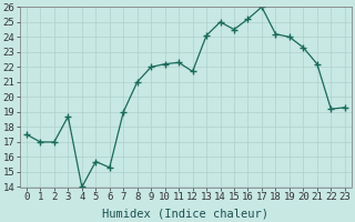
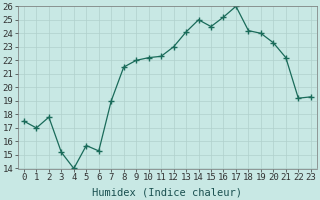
2: 17.0 -> 17.8
3: 18.7 -> 15.2
8: 21.0 -> 21.5
12: 21.7 -> 23.0
